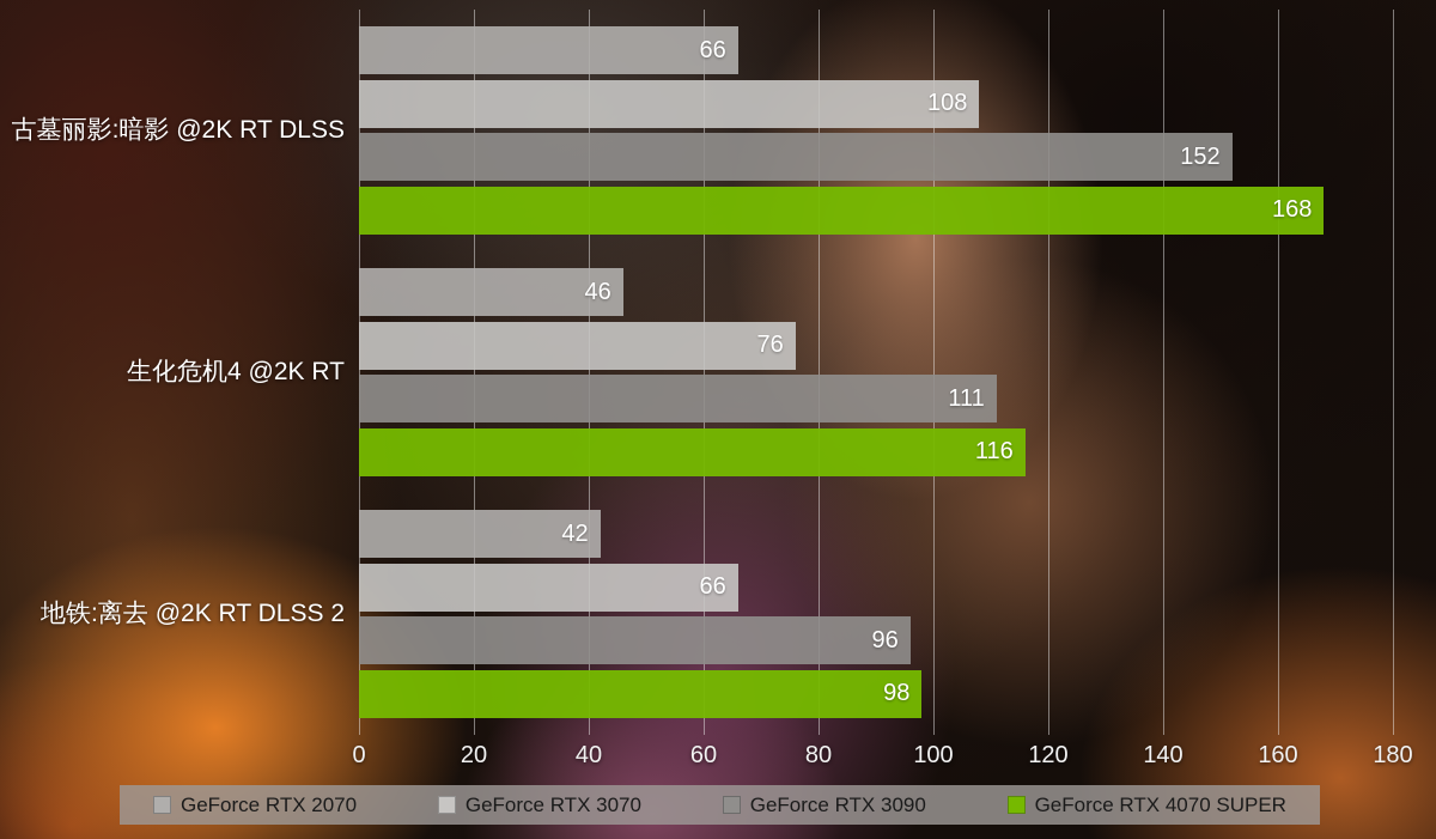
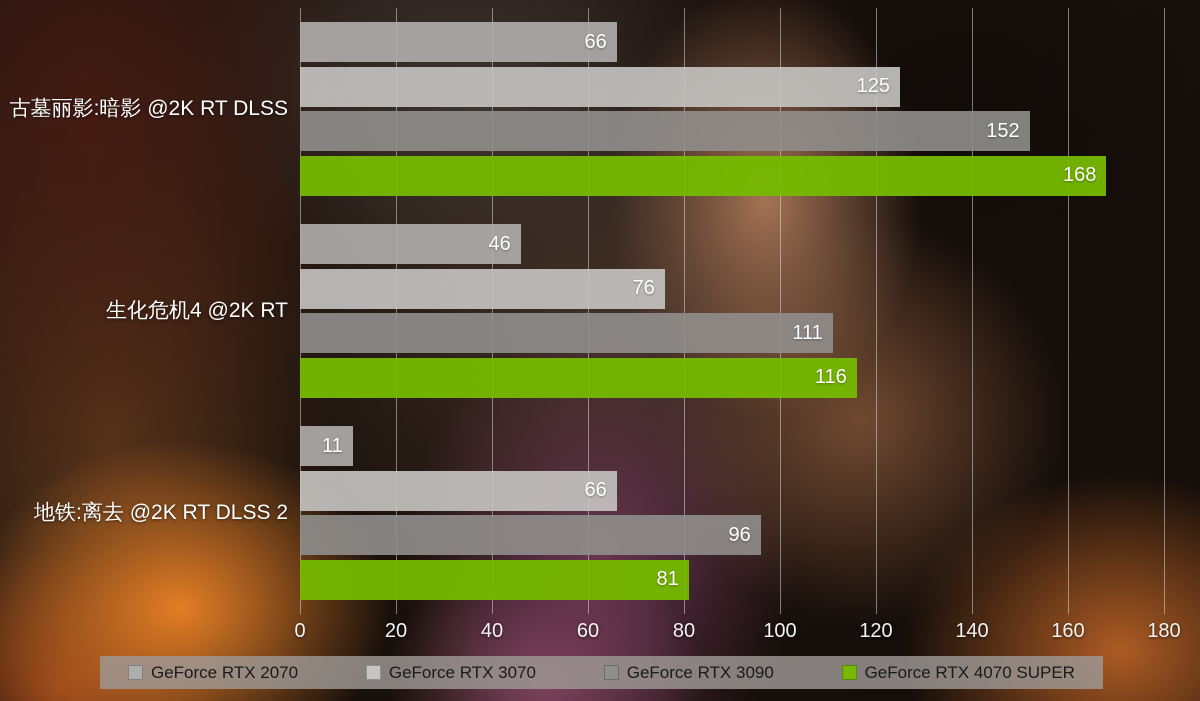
GeForce RTX 3070/古墓丽影:暗影 @2K RT DLSS: 108 -> 125
GeForce RTX 2070/地铁:离去 @2K RT DLSS 2: 42 -> 11
GeForce RTX 4070 SUPER/地铁:离去 @2K RT DLSS 2: 98 -> 81
